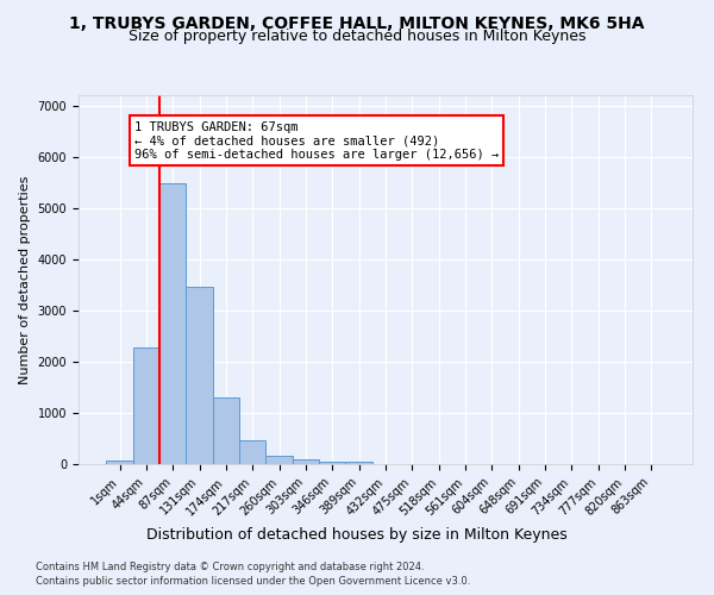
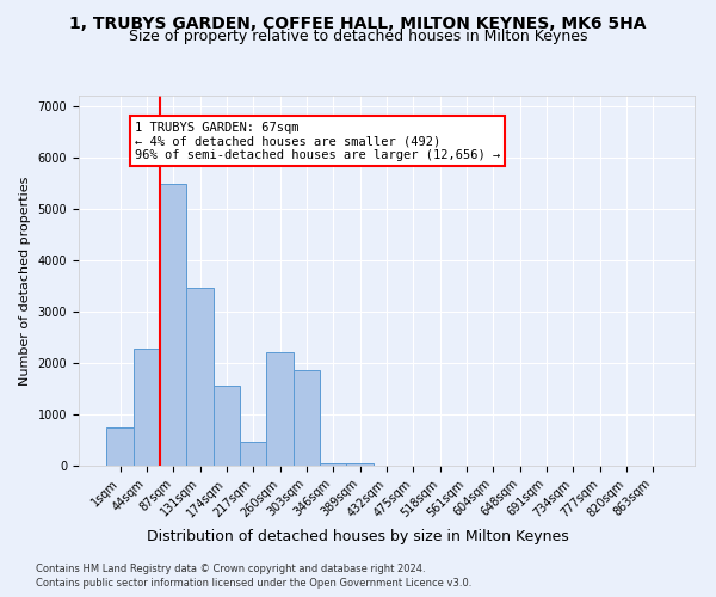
1sqm: 80 -> 750
174sqm: 1310 -> 1550
260sqm: 160 -> 2200
303sqm: 90 -> 1850
